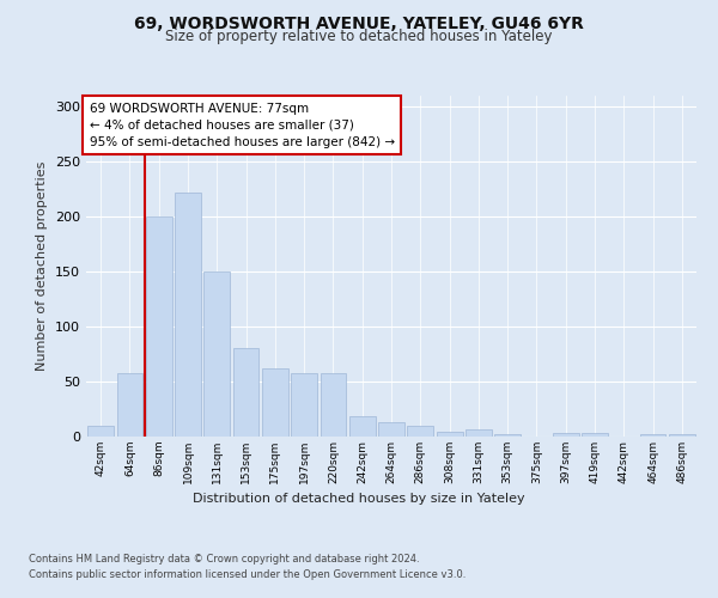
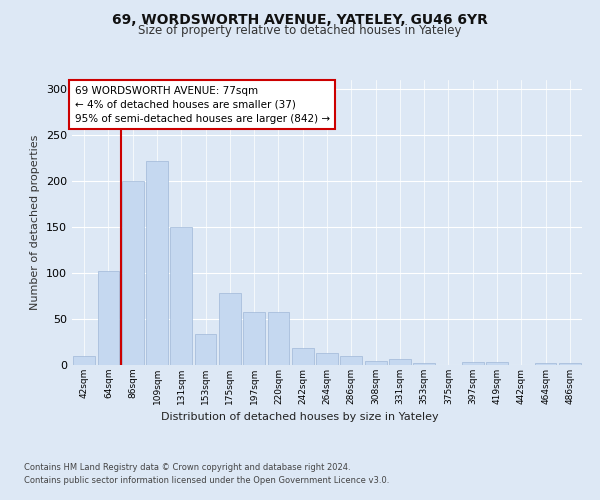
64sqm: 58 -> 102
153sqm: 80 -> 34
175sqm: 62 -> 78
